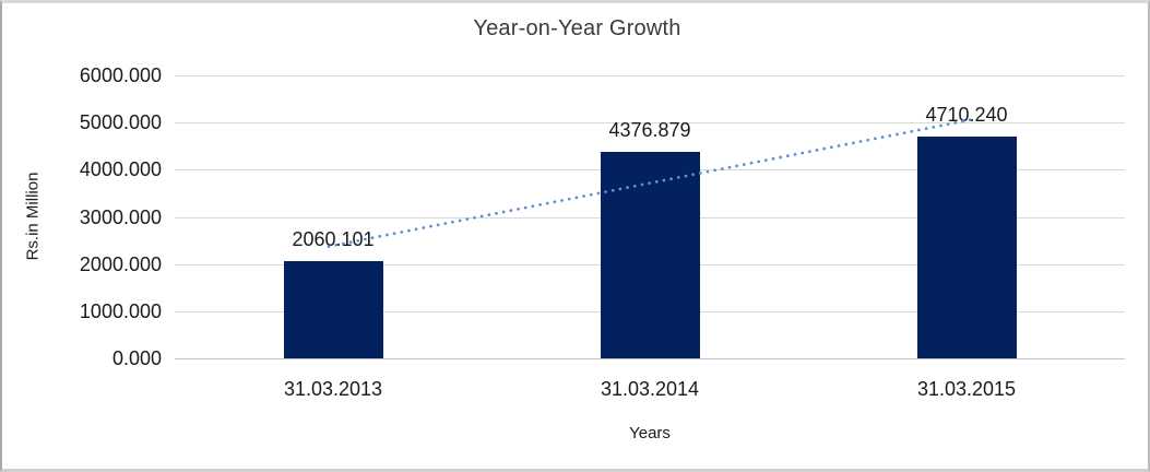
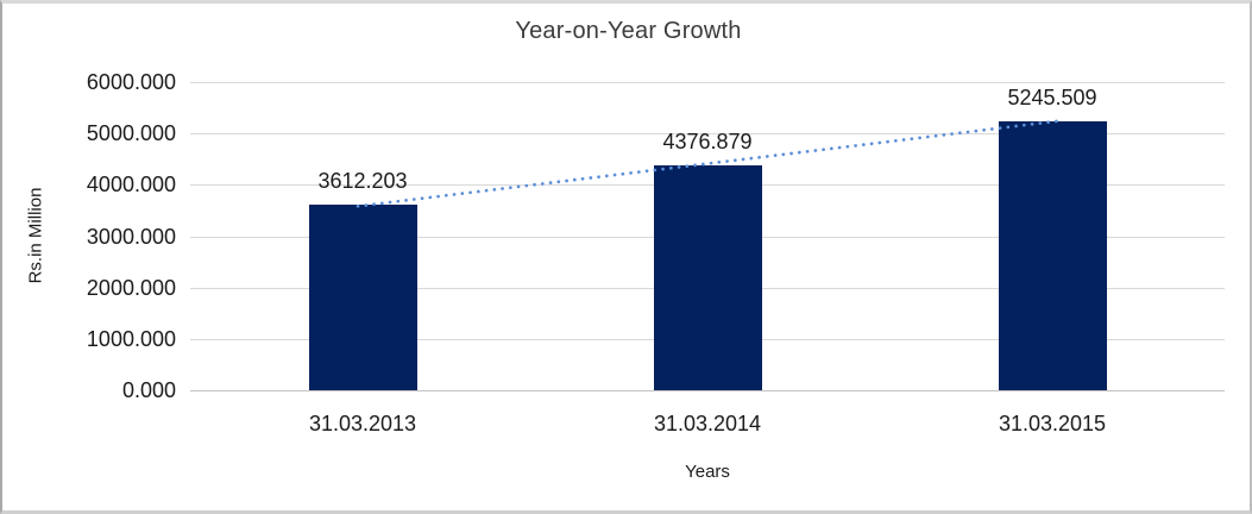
31.03.2013: 2060.101 -> 3612.203
31.03.2015: 4710.240 -> 5245.509
